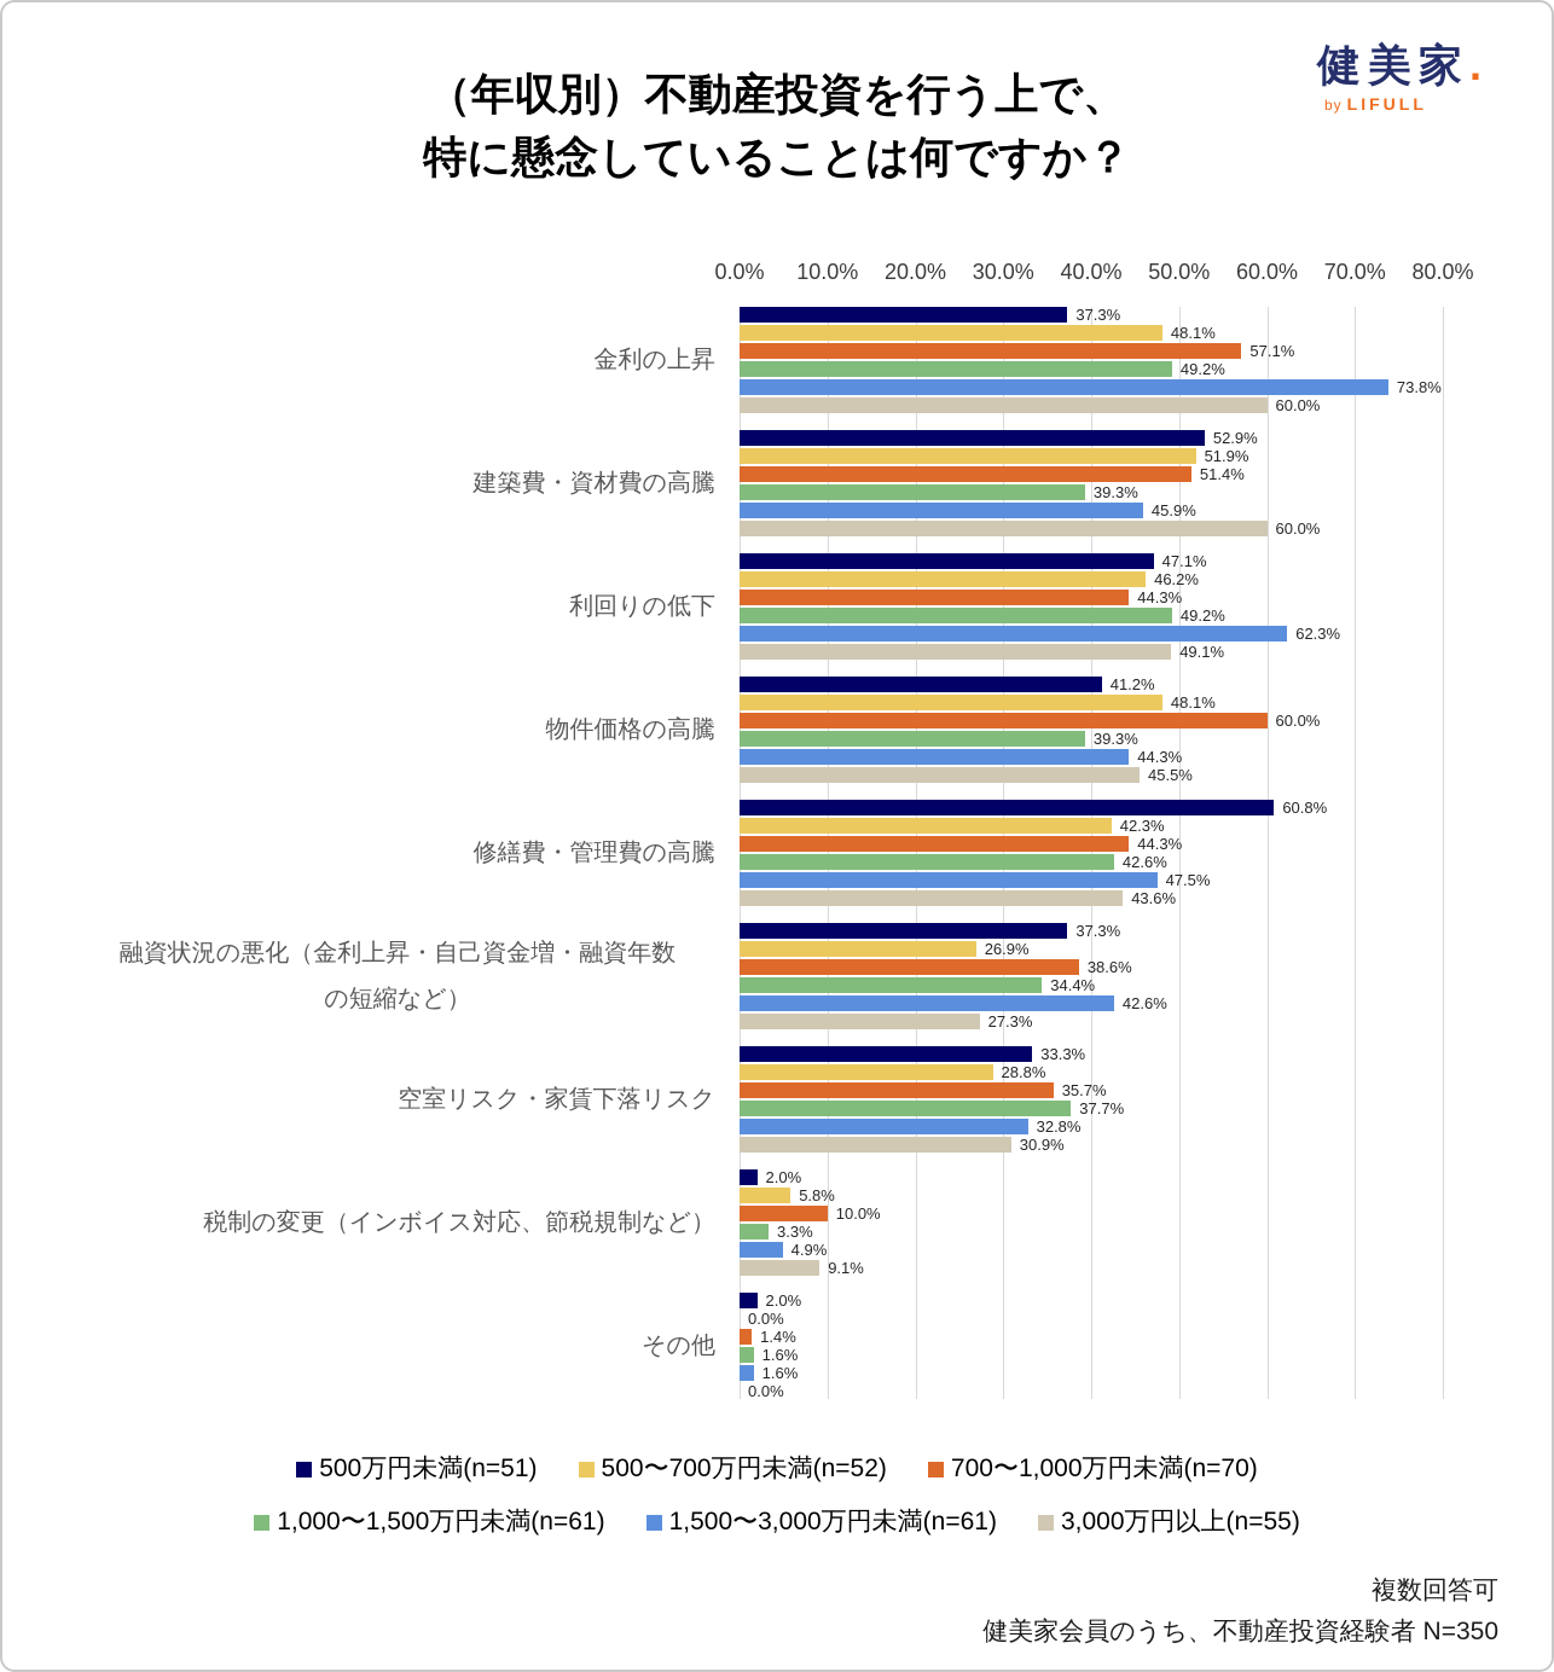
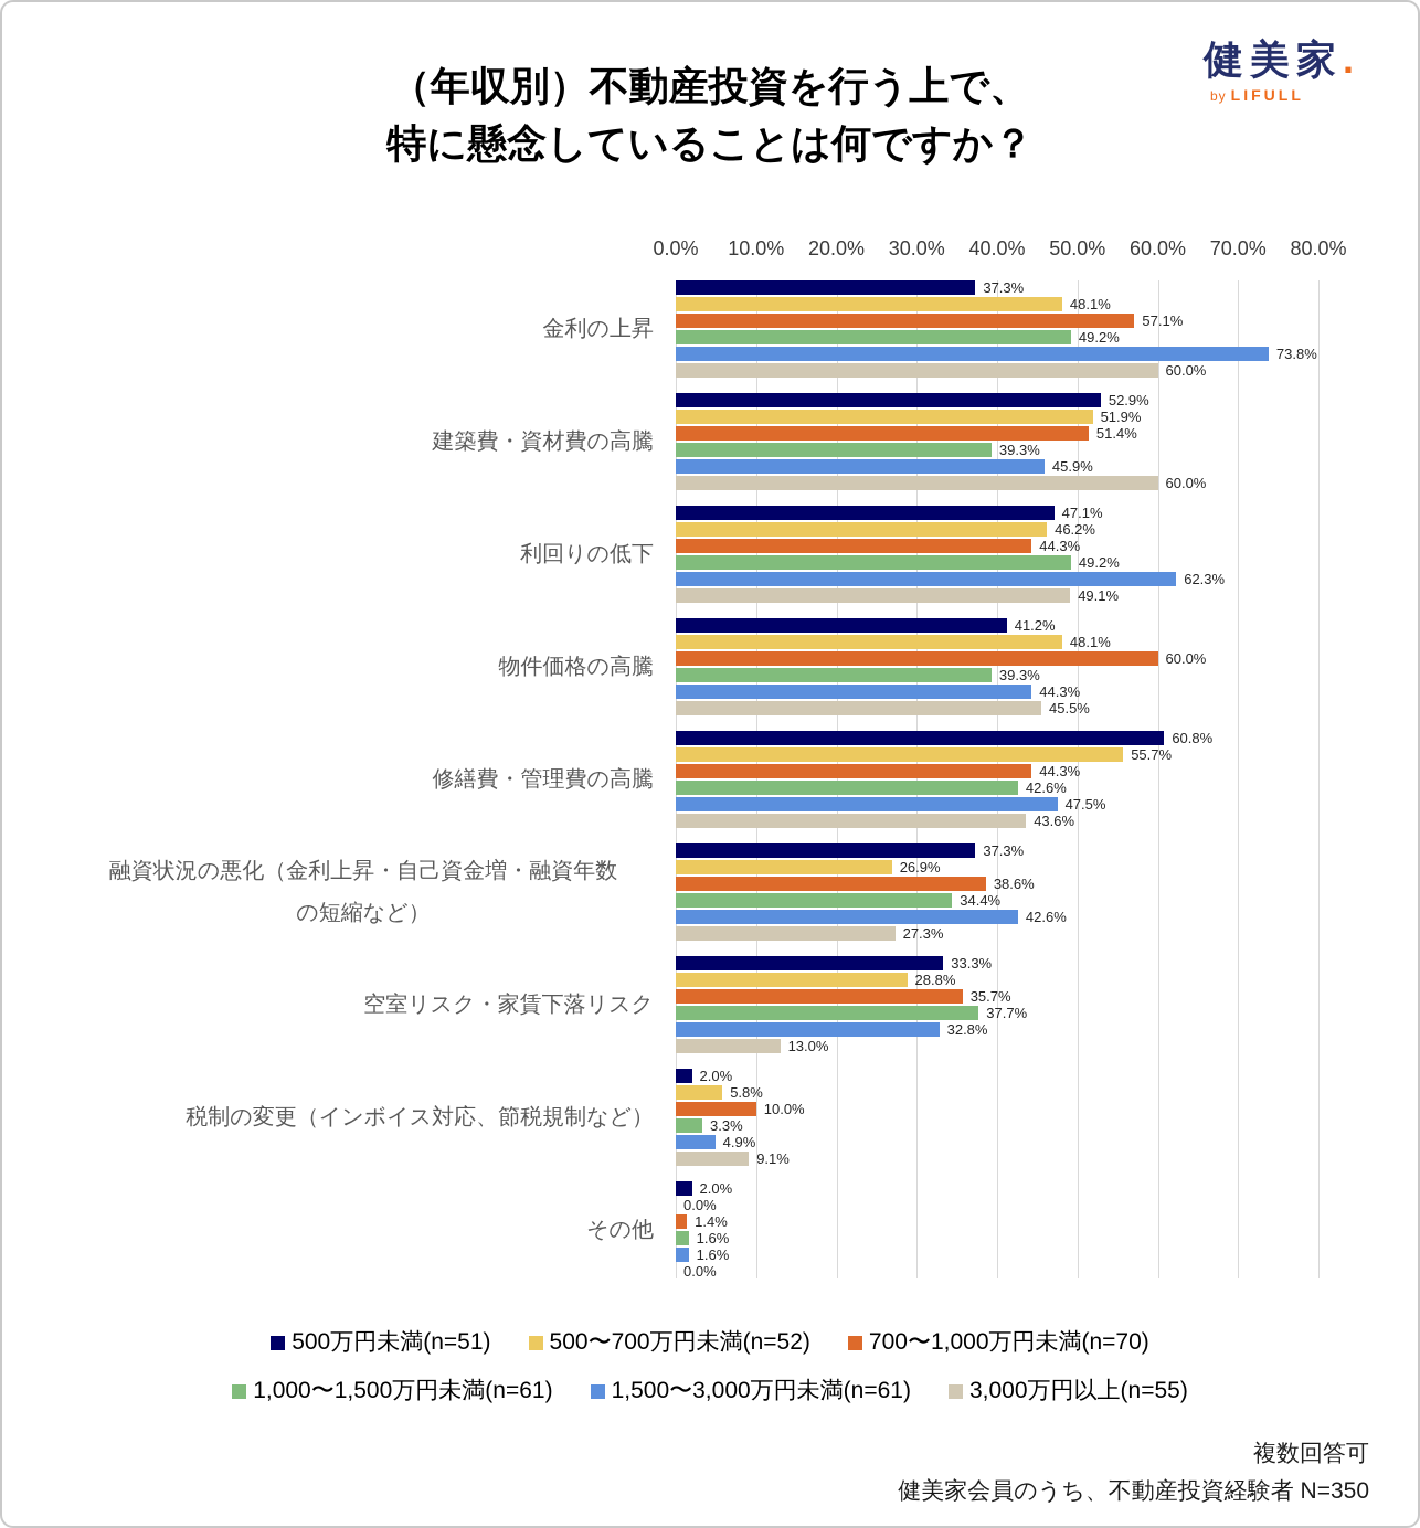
500〜700万円未満(n=52)/修繕費・管理費の高騰: 42.3% -> 55.7%
3,000万円以上(n=55)/空室リスク・家賃下落リスク: 30.9% -> 13.0%
